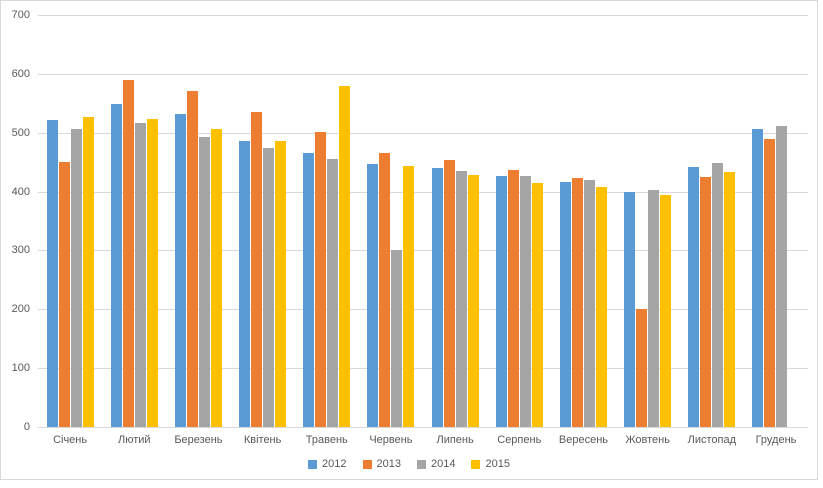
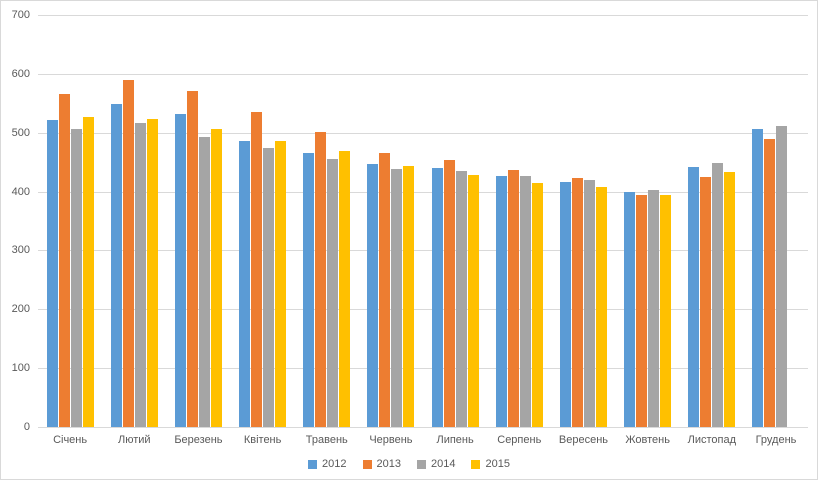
2013/Січень: 450 -> 560
2015/Травень: 580 -> 470
2014/Червень: 300 -> 440
2013/Жовтень: 200 -> 390
